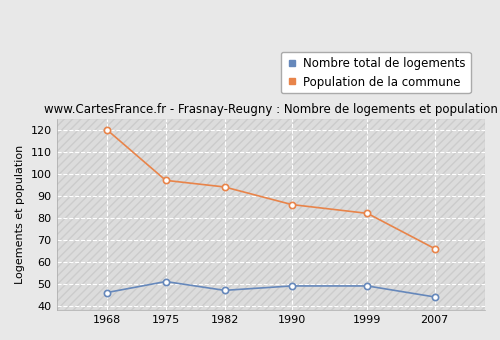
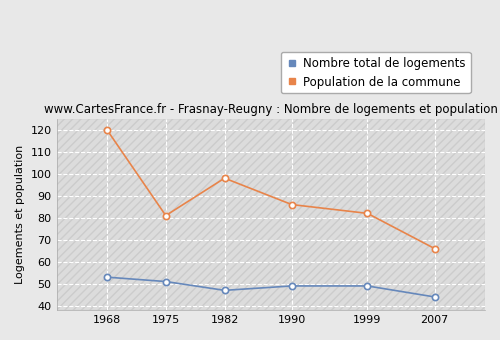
Nombre total de logements/1968: 46 -> 53
Population de la commune/1975: 97 -> 81
Population de la commune/1982: 94 -> 98
